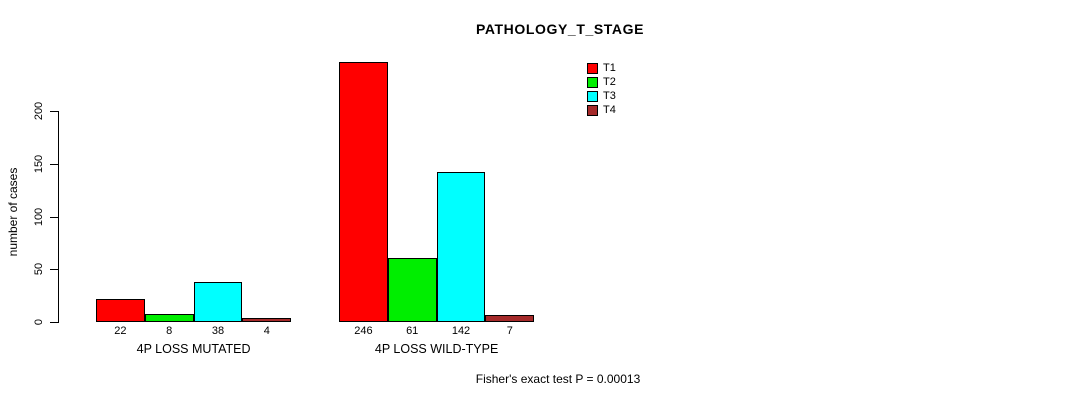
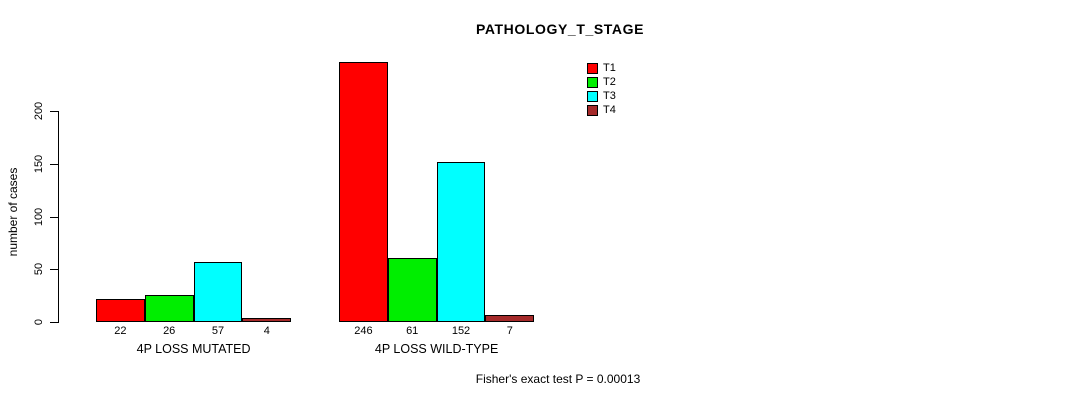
T2/4P LOSS MUTATED: 8 -> 26
T3/4P LOSS MUTATED: 38 -> 57
T3/4P LOSS WILD-TYPE: 142 -> 152
